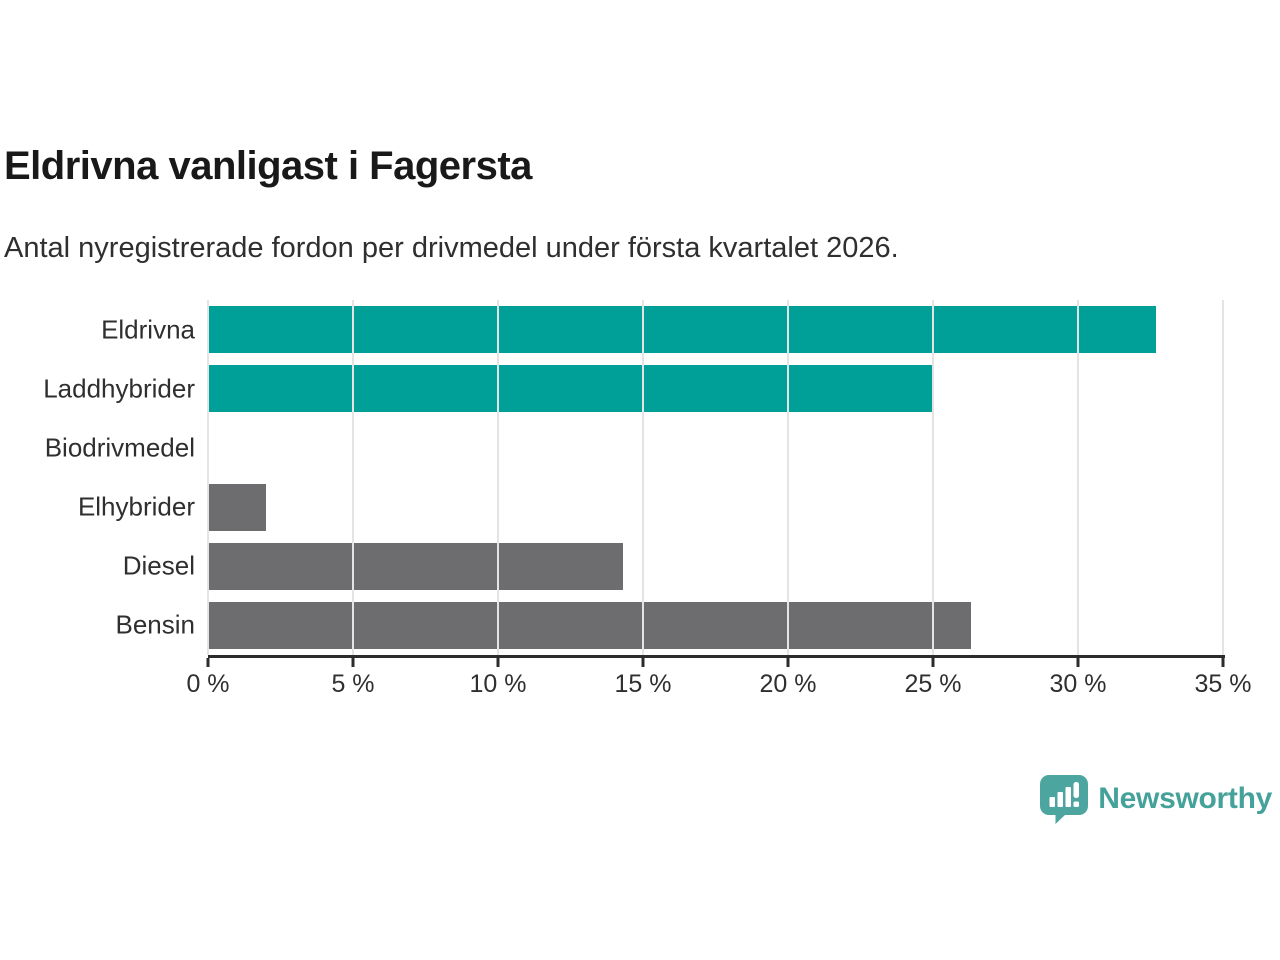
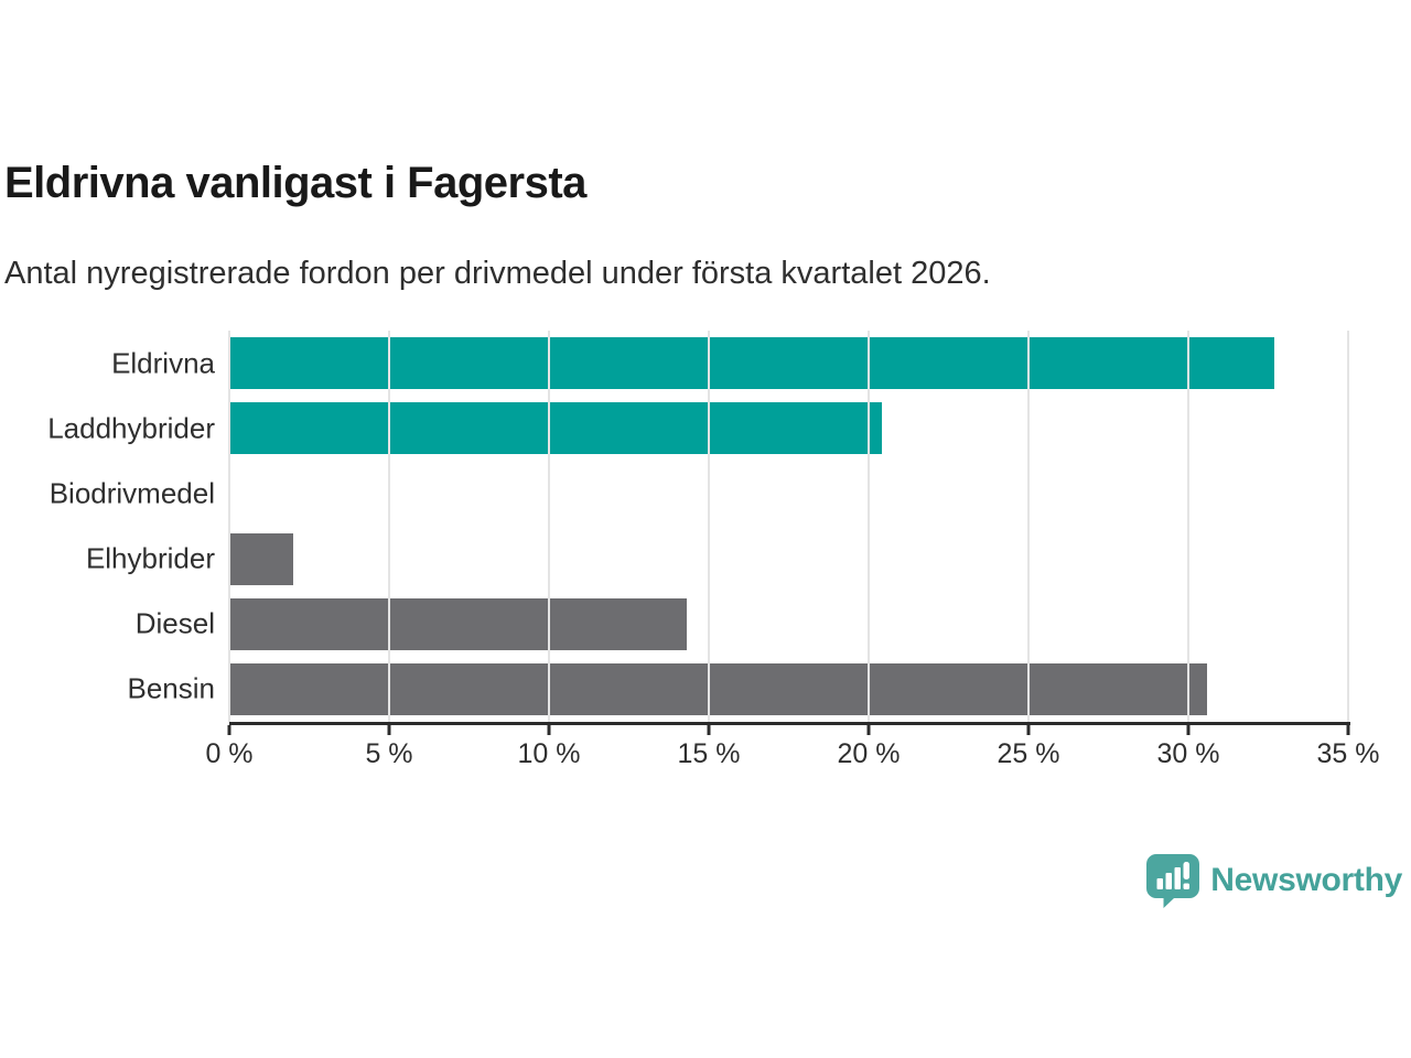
Laddhybrider: 25.0% -> 20.4%
Bensin: 26.3% -> 30.6%
